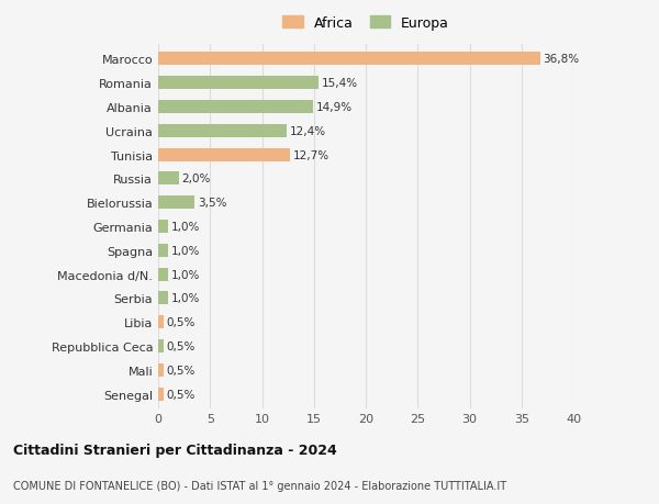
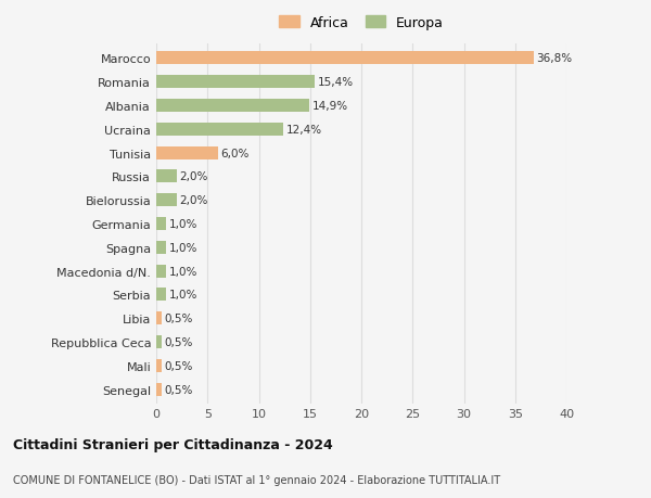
Tunisia: 12,7% -> 6,0%
Bielorussia: 3,5% -> 2,0%
